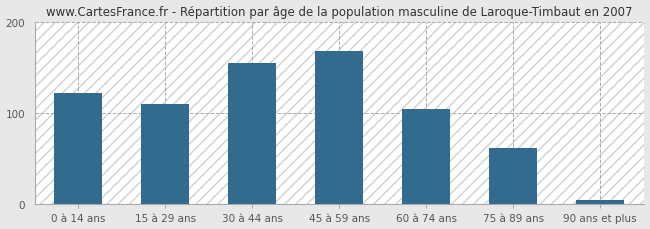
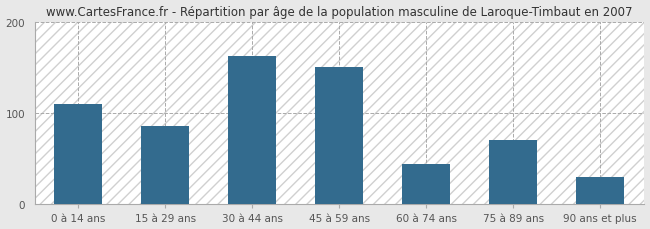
0 à 14 ans: 122 -> 110
15 à 29 ans: 110 -> 86
30 à 44 ans: 155 -> 162
45 à 59 ans: 168 -> 150
60 à 74 ans: 104 -> 44
75 à 89 ans: 62 -> 70
90 ans et plus: 5 -> 30
